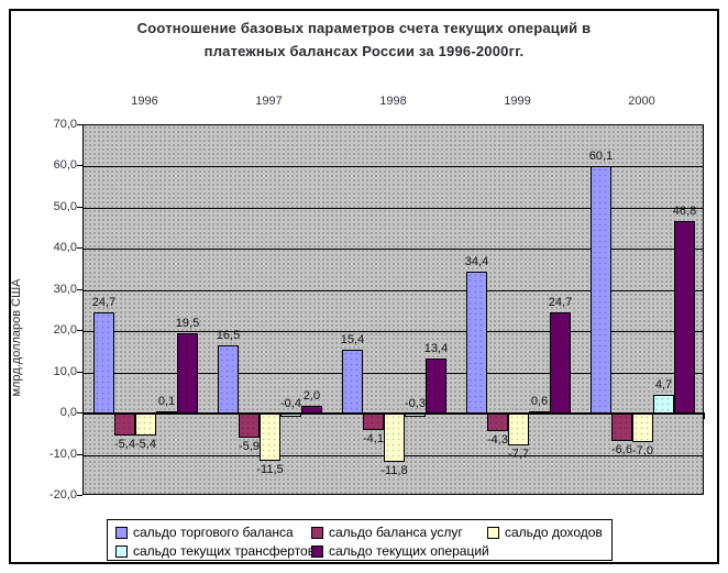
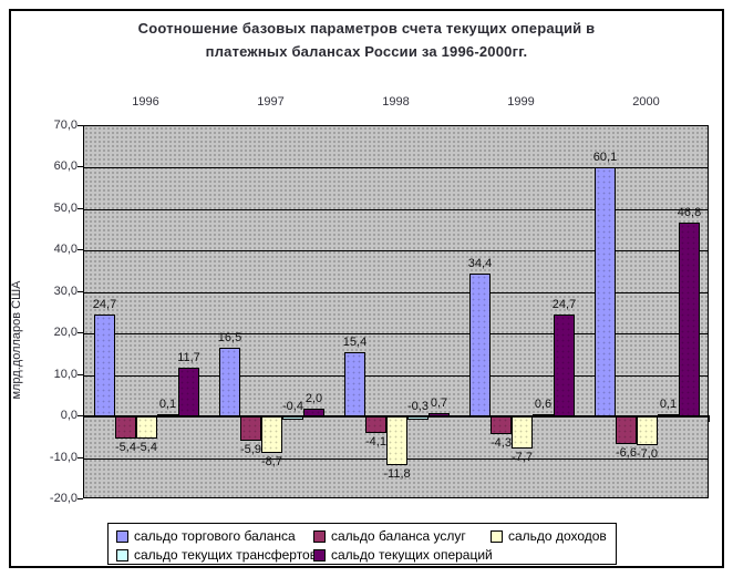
сальдо текущих операций/1996: 19,5 -> 11,7
сальдо доходов/1997: -11,5 -> -8,7
сальдо текущих операций/1998: 13,4 -> 0,7
сальдо текущих трансфертов/2000: 4,7 -> 0,1
